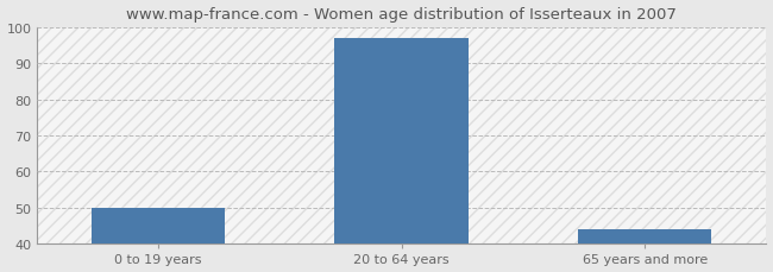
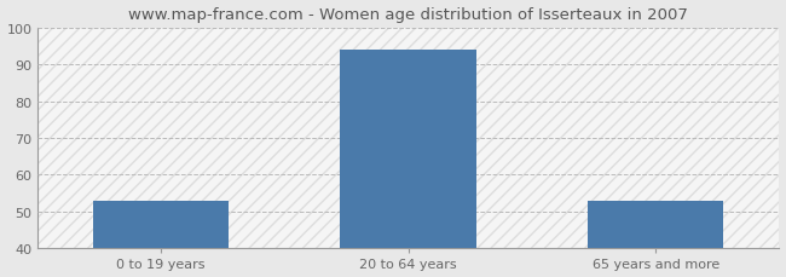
0 to 19 years: 50 -> 53
20 to 64 years: 97 -> 94
65 years and more: 44 -> 53
